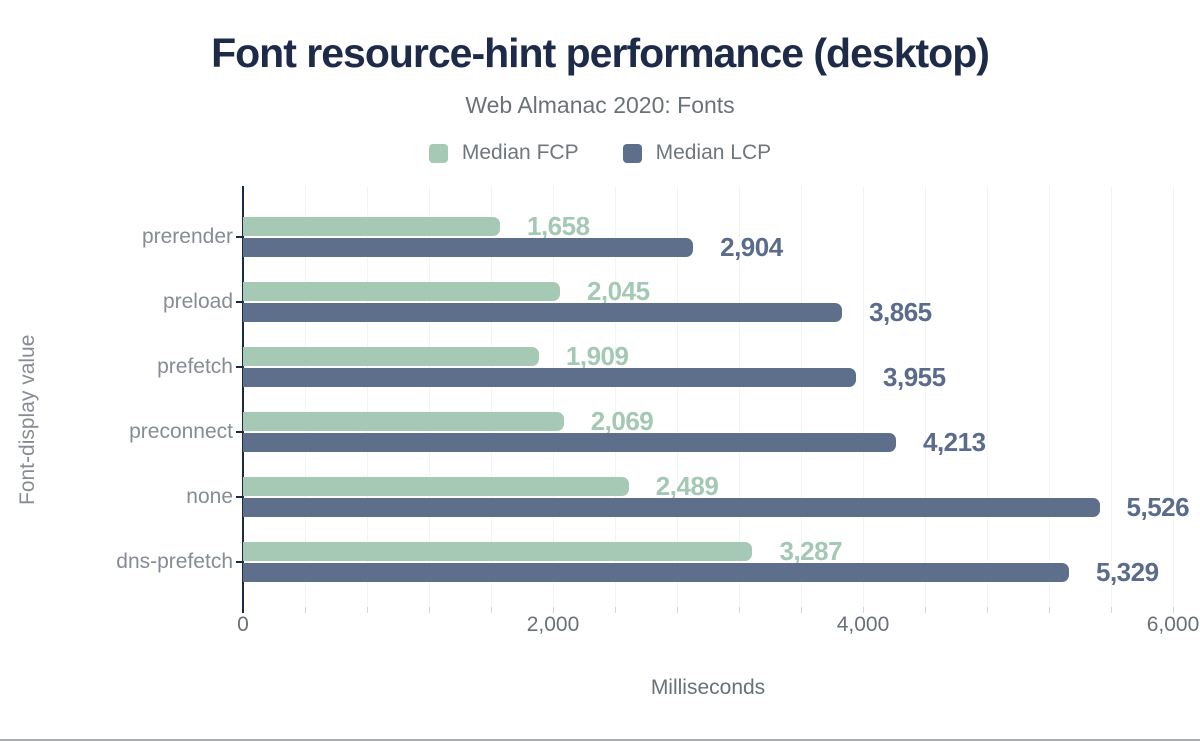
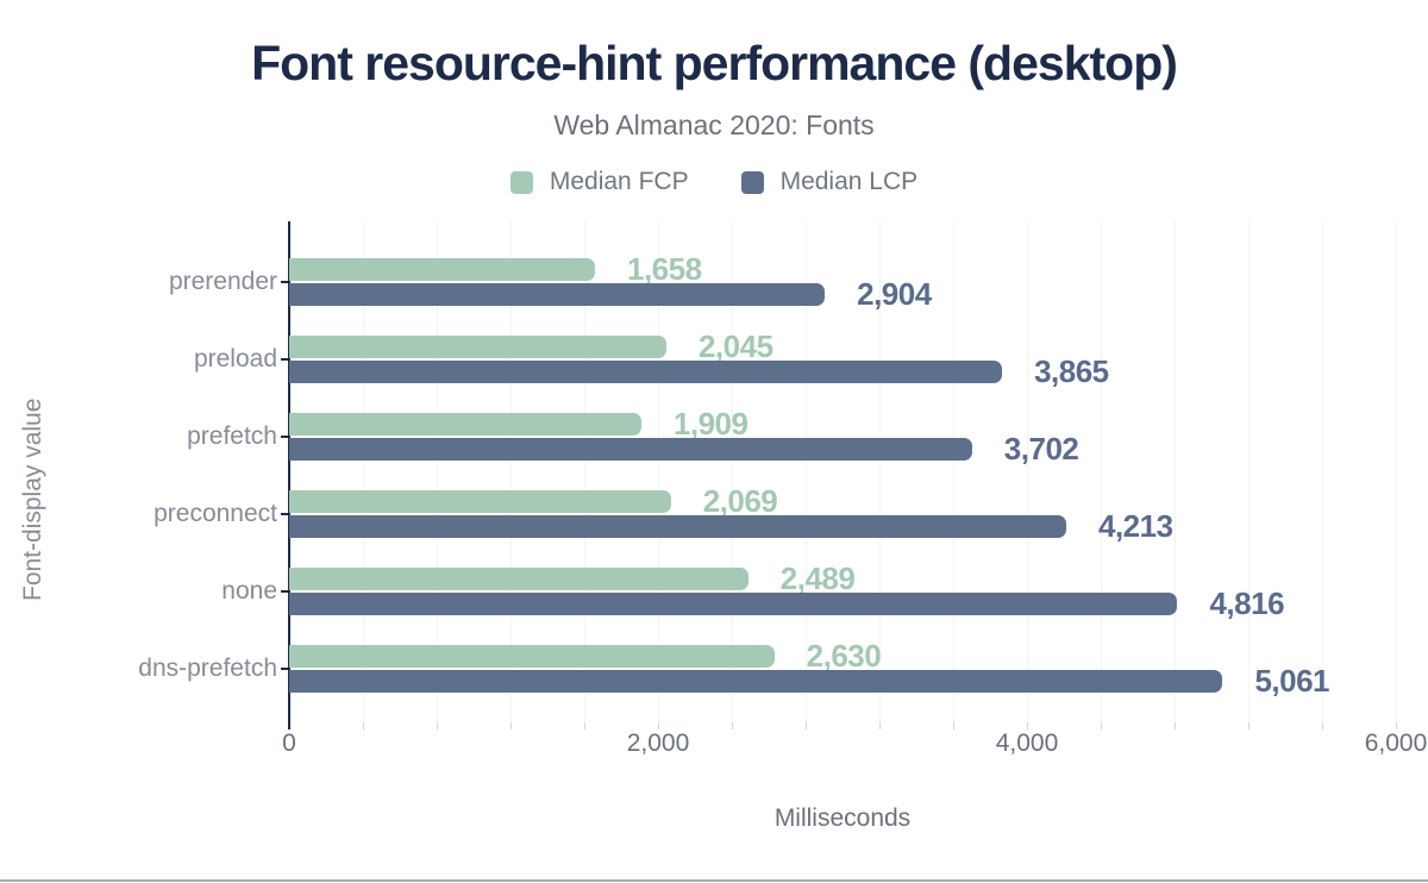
Median LCP/prefetch: 3,955 -> 3,702
Median LCP/none: 5,526 -> 4,816
Median FCP/dns-prefetch: 3,287 -> 2,630
Median LCP/dns-prefetch: 5,329 -> 5,061
